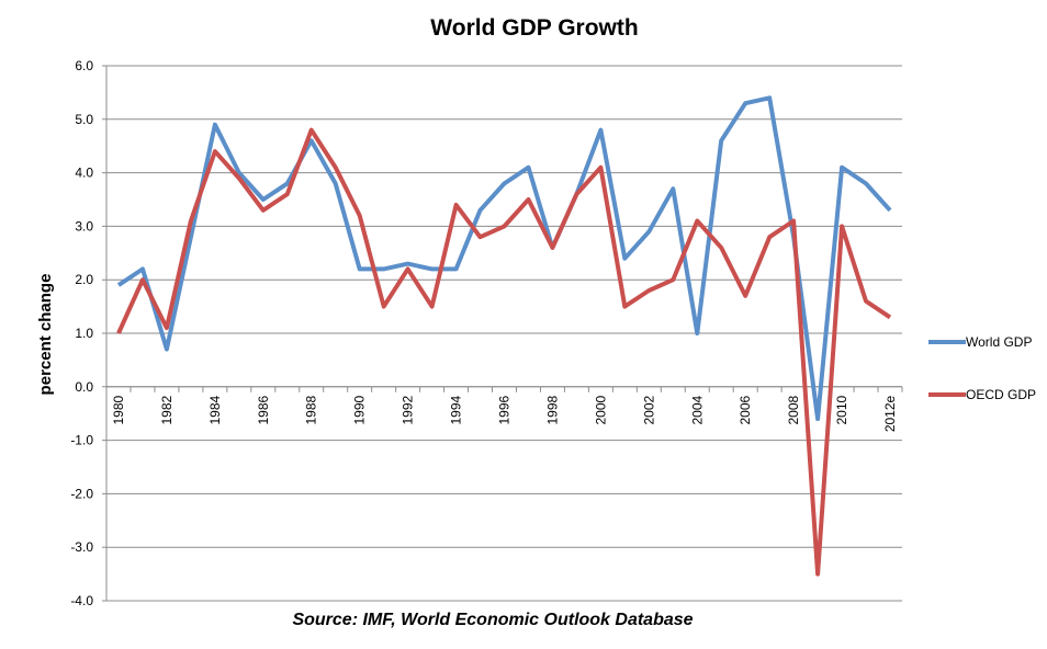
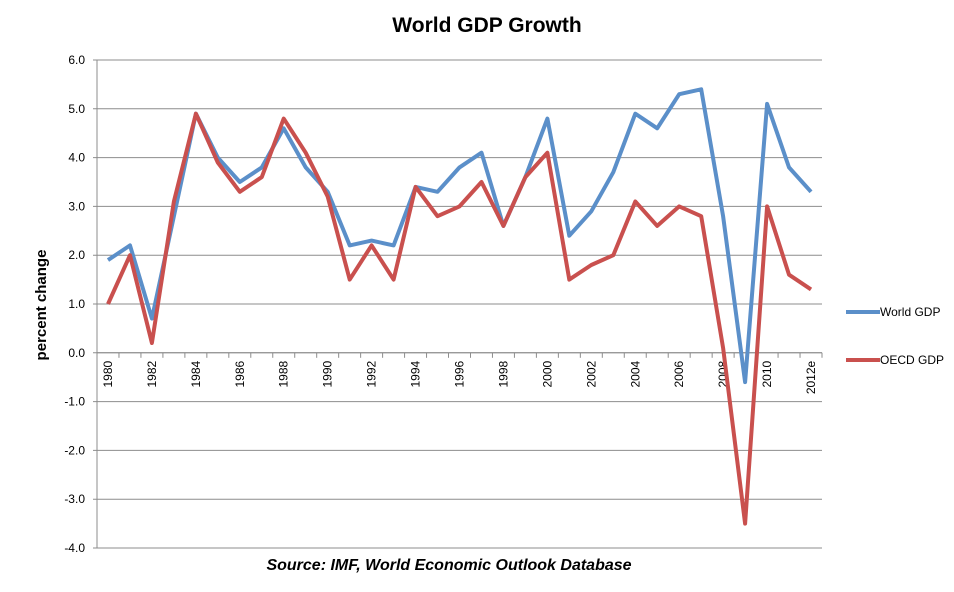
OECD GDP/1982: 1.1 -> 0.2
OECD GDP/1984: 4.4 -> 4.9
World GDP/1990: 2.2 -> 3.3
World GDP/1994: 2.2 -> 3.4
World GDP/2004: 1.0 -> 4.9
OECD GDP/2006: 1.7 -> 3.0
OECD GDP/2008: 3.1 -> 0.1
World GDP/2010: 4.1 -> 5.1
